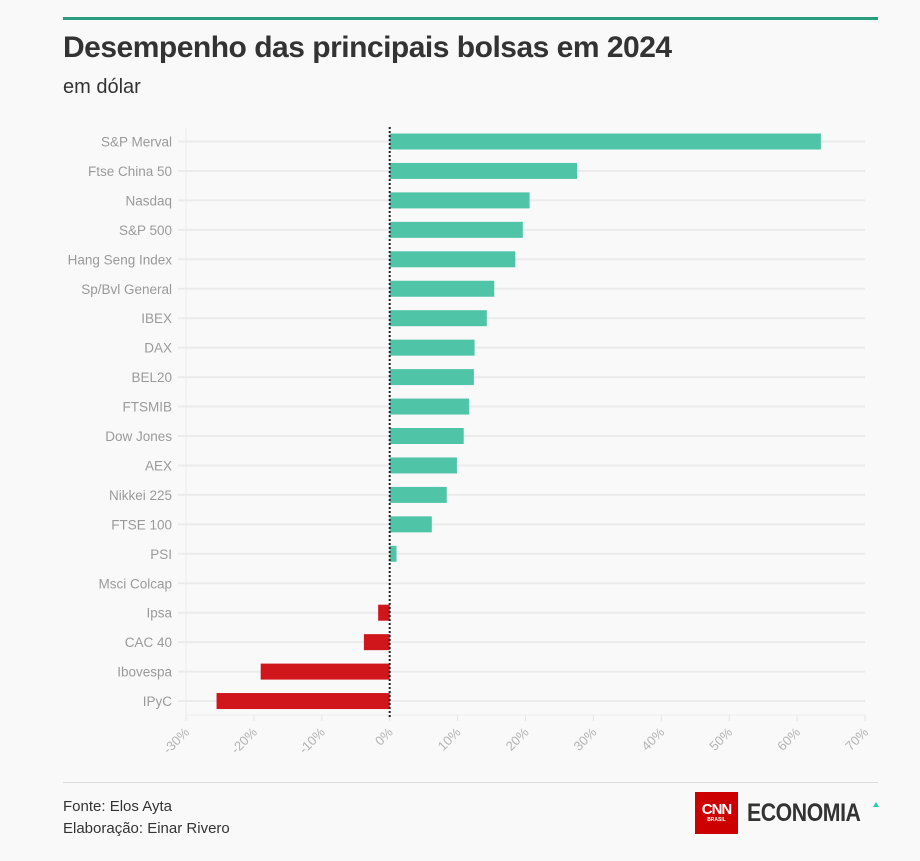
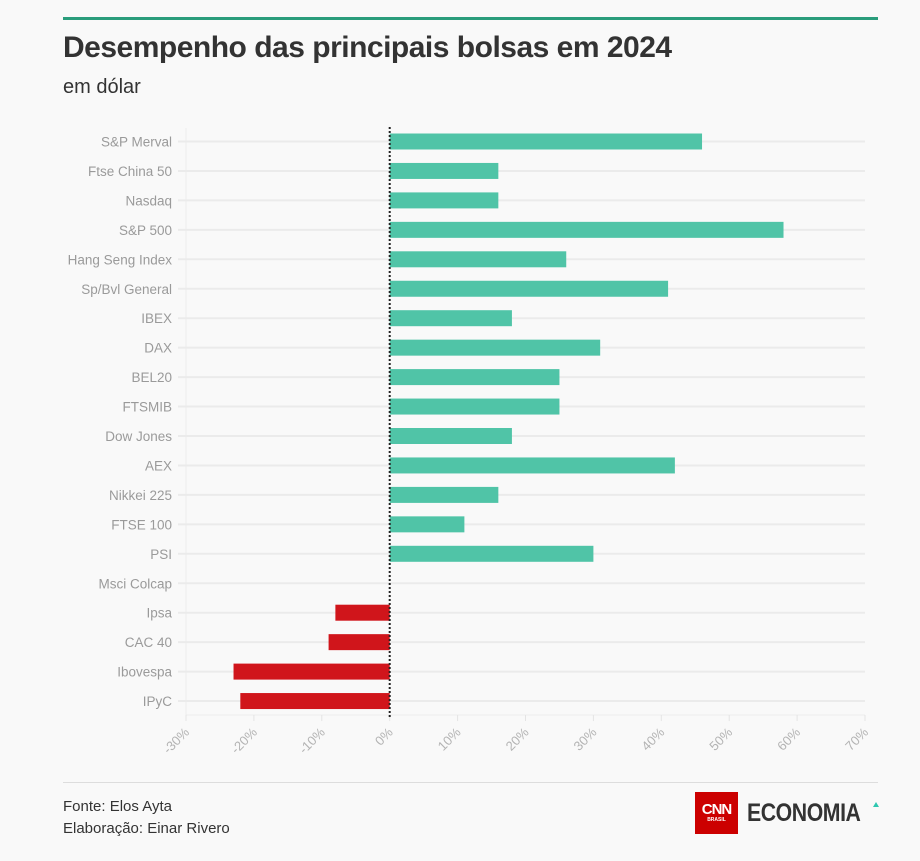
S&P Merval: 64% -> 46%
Ftse China 50: 28% -> 16%
Nasdaq: 21% -> 16%
S&P 500: 20% -> 58%
Hang Seng Index: 18% -> 26%
Sp/Bvl General: 15% -> 41%
IBEX: 14% -> 18%
DAX: 12% -> 31%
BEL20: 12% -> 25%
FTSMIB: 12% -> 25%
Dow Jones: 11% -> 18%
AEX: 10% -> 42%
Nikkei 225: 8% -> 16%
FTSE 100: 6% -> 11%
PSI: 1% -> 30%
Ipsa: -2% -> -8%
CAC 40: -4% -> -9%
Ibovespa: -19% -> -23%
IPyC: -26% -> -22%
